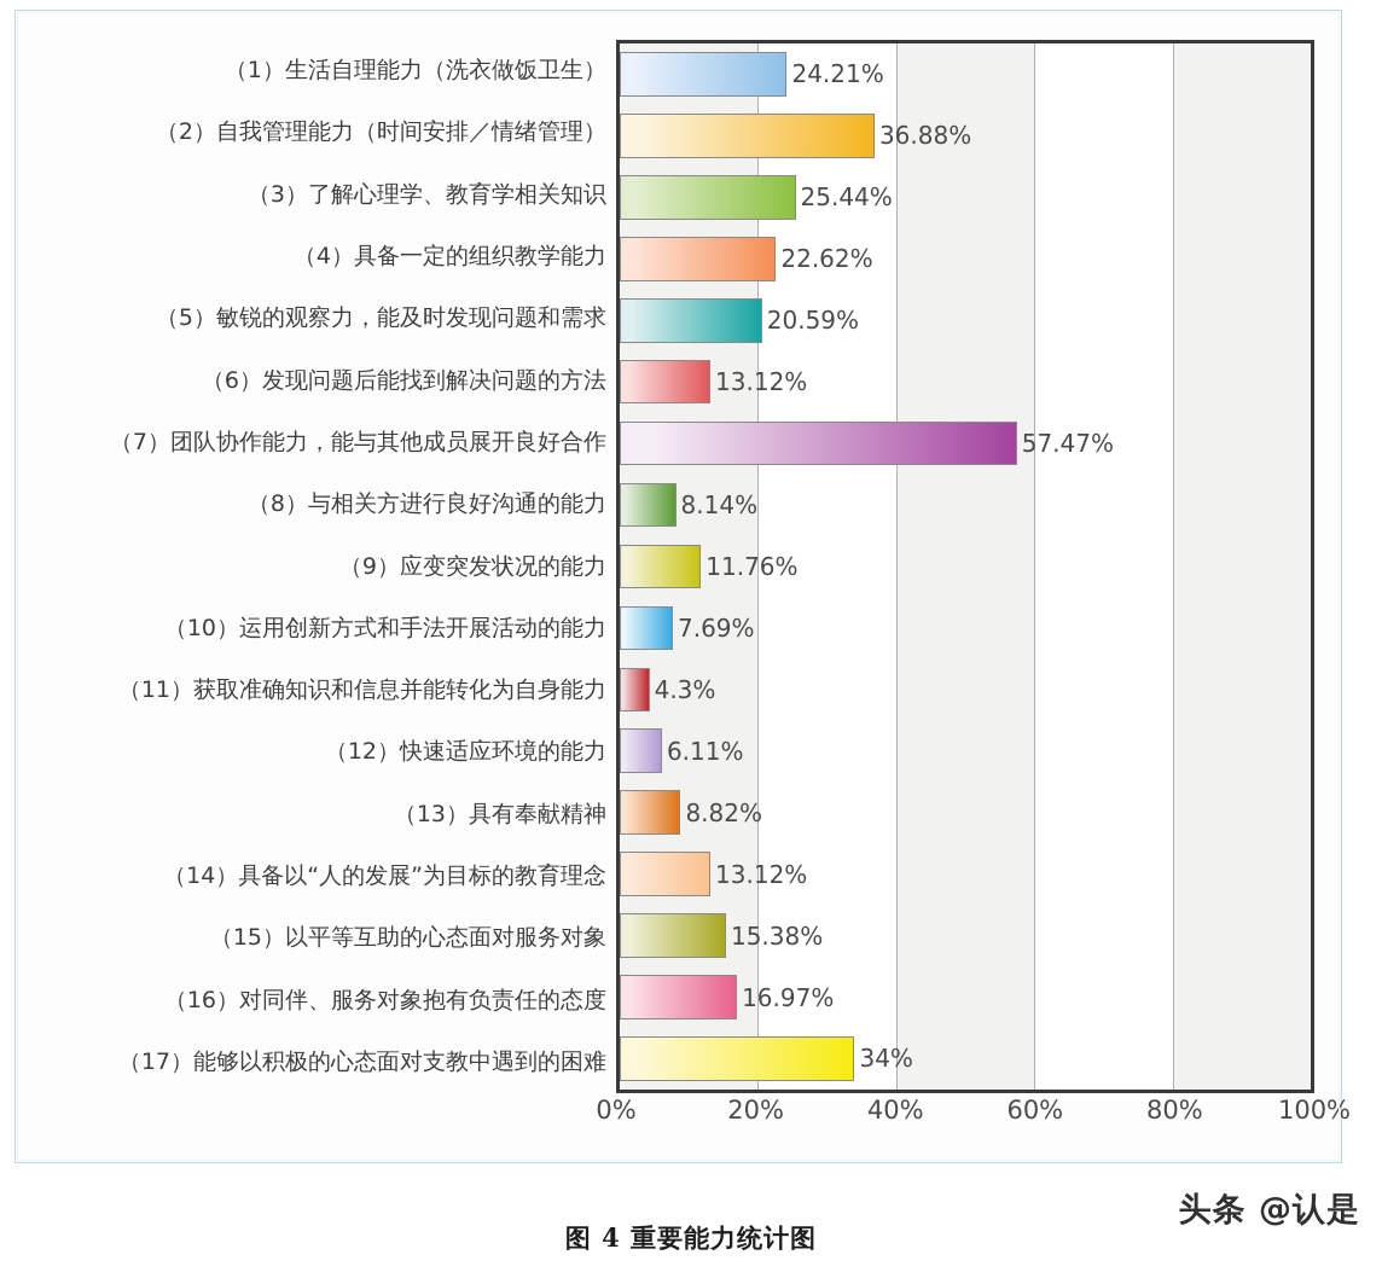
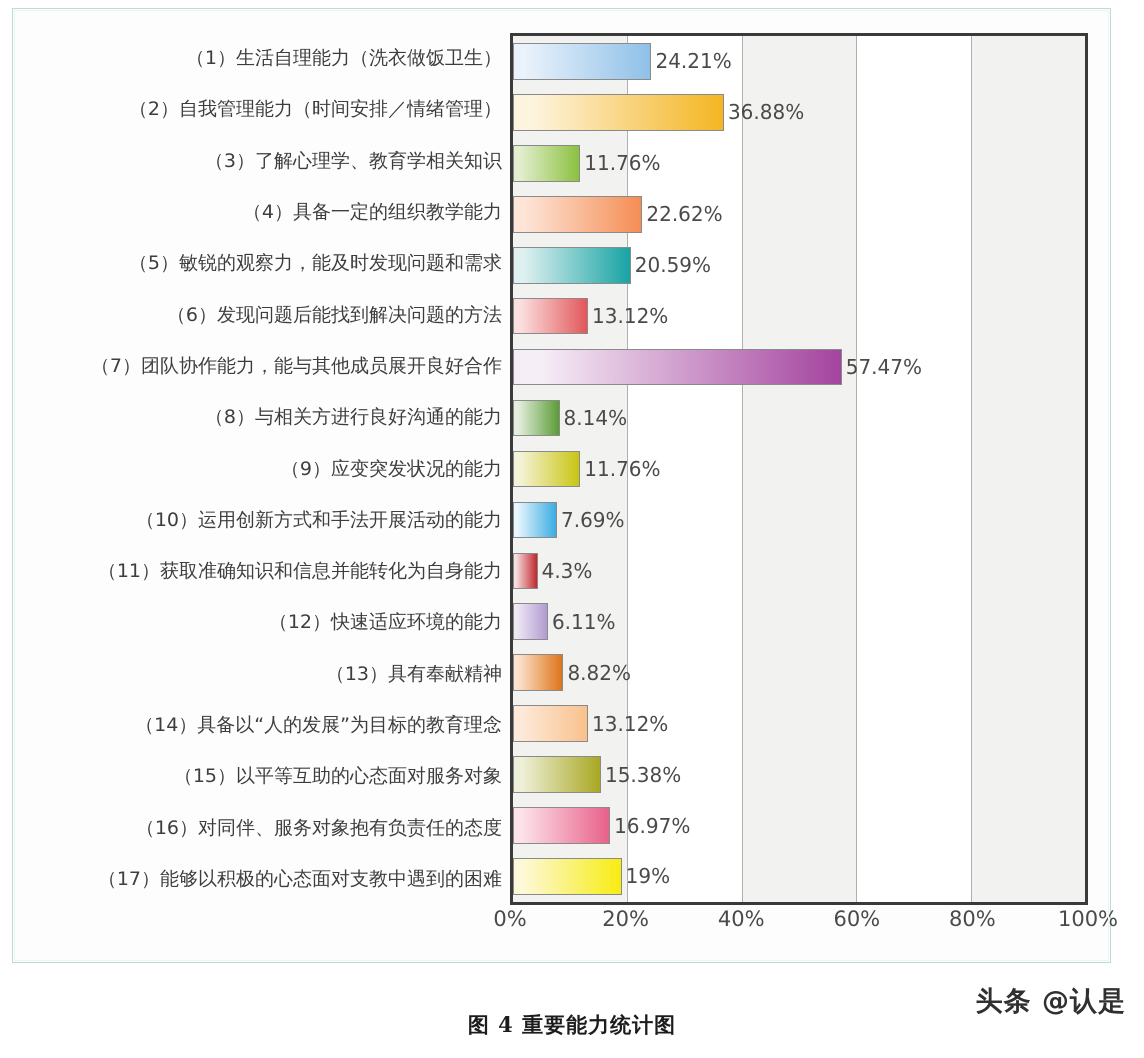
（3）了解心理学、教育学相关知识: 25.44% -> 11.76%
（17）能够以积极的心态面对支教中遇到的困难: 34% -> 19%
